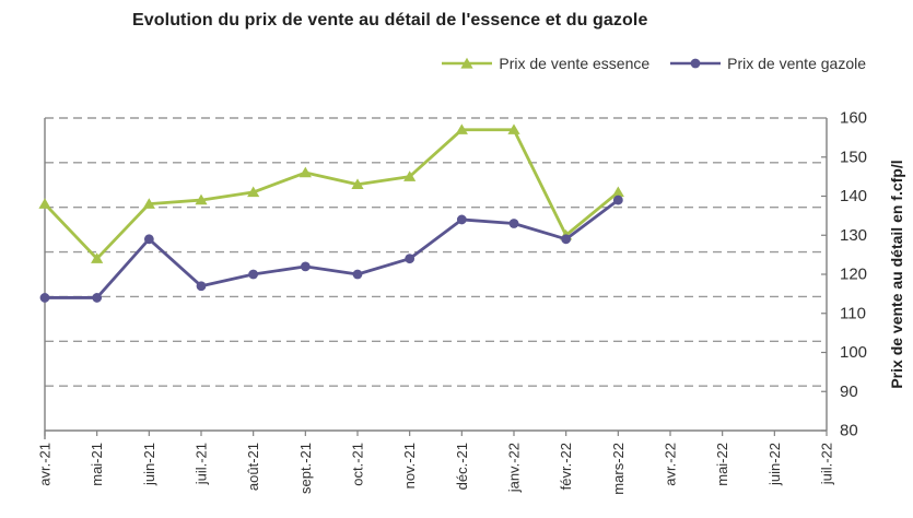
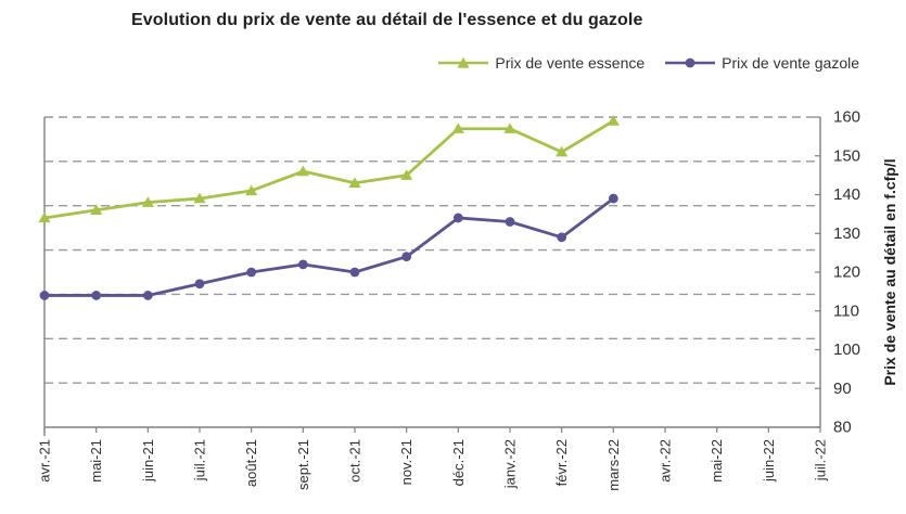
Prix de vente essence/avr.-21: 138 -> 134
Prix de vente essence/mai-21: 124 -> 136
Prix de vente gazole/juin-21: 129 -> 114
Prix de vente essence/févr.-22: 130 -> 151
Prix de vente essence/mars-22: 141 -> 159
